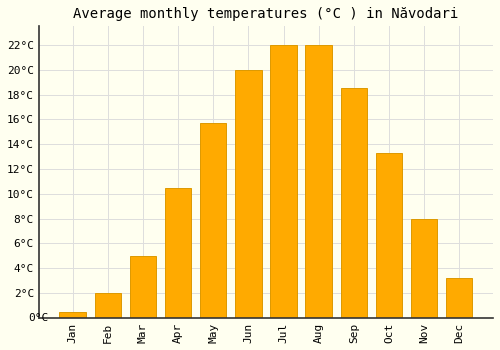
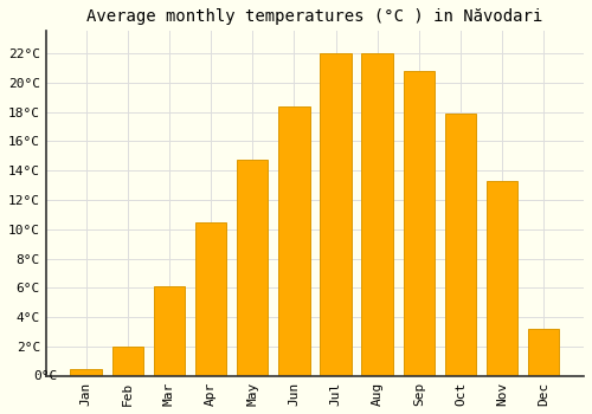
Mar: 5.0°C -> 6.1°C
May: 15.7°C -> 14.7°C
Jun: 20.0°C -> 18.4°C
Sep: 18.5°C -> 20.8°C
Oct: 13.3°C -> 17.9°C
Nov: 8.0°C -> 13.3°C
